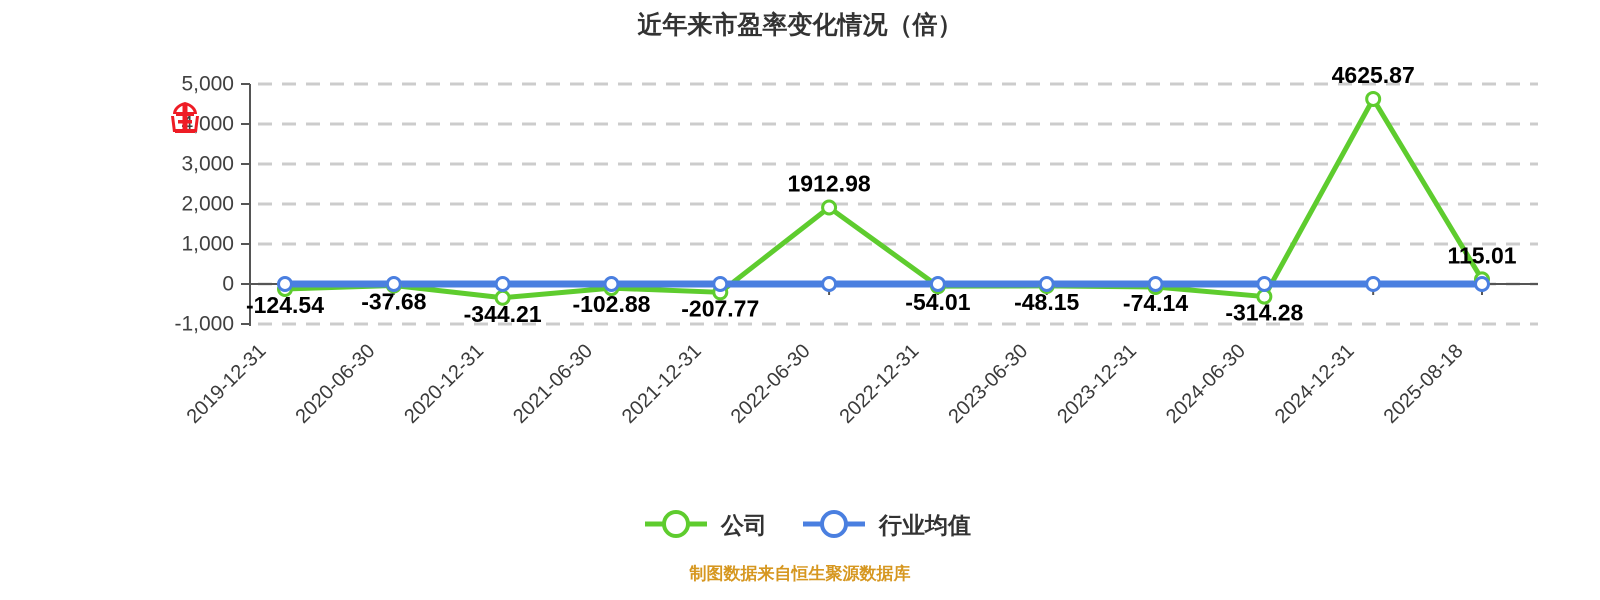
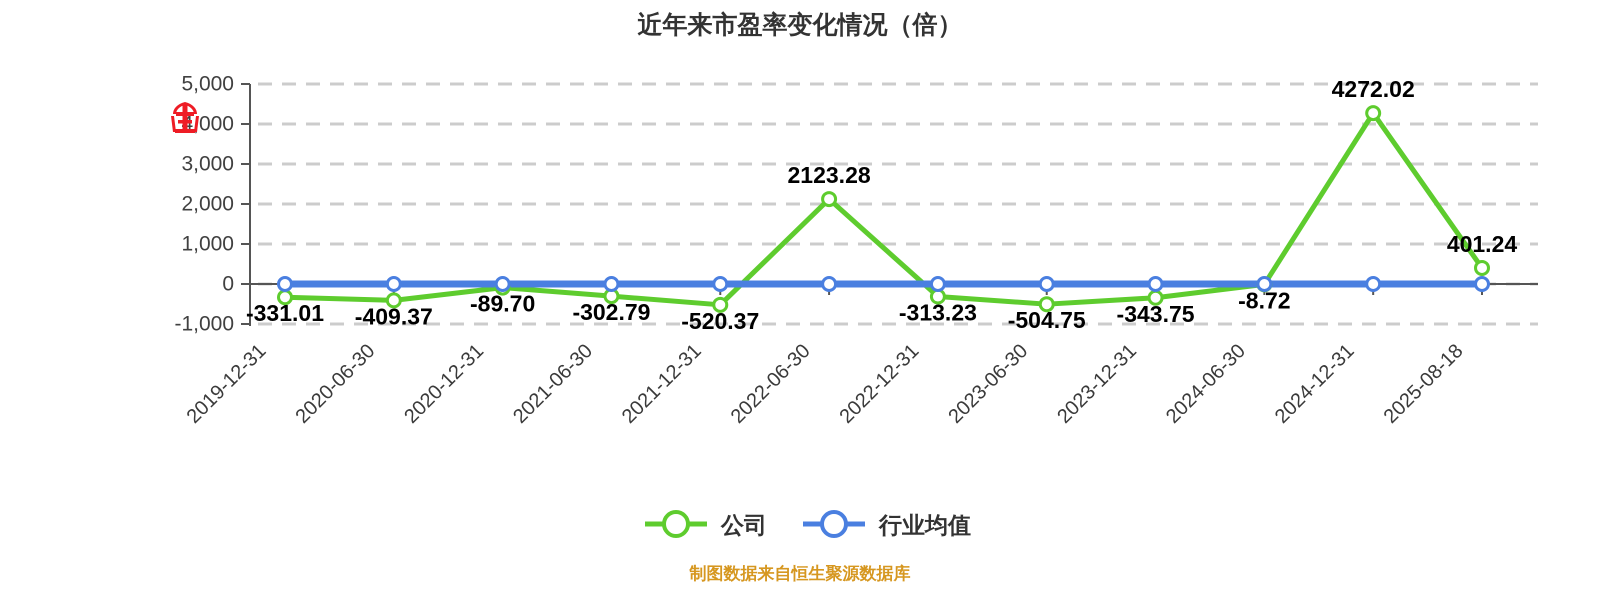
公司/2019-12-31: -124.54 -> -331.01
公司/2020-06-30: -37.68 -> -409.37
公司/2020-12-31: -344.21 -> -89.70
公司/2021-06-30: -102.88 -> -302.79
公司/2021-12-31: -207.77 -> -520.37
公司/2022-06-30: 1912.98 -> 2123.28
公司/2022-12-31: -54.01 -> -313.23
公司/2023-06-30: -48.15 -> -504.75
公司/2023-12-31: -74.14 -> -343.75
公司/2024-06-30: -314.28 -> -8.72
公司/2024-12-31: 4625.87 -> 4272.02
公司/2025-08-18: 115.01 -> 401.24
